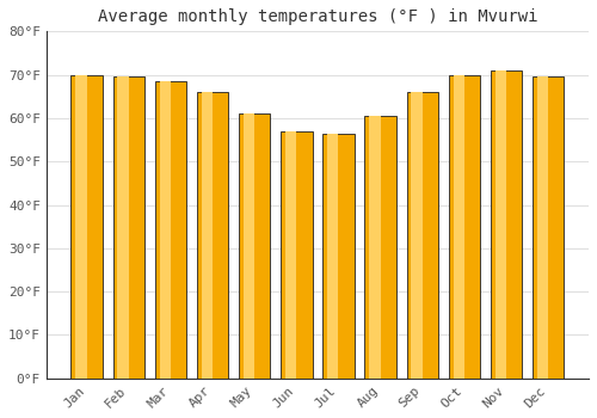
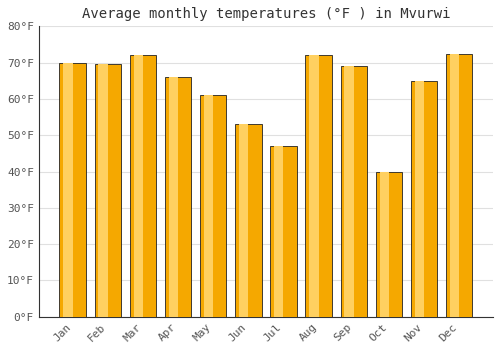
Mar: 68.5°F -> 72.0°F
Jun: 57.0°F -> 53.0°F
Jul: 56.5°F -> 47.0°F
Aug: 60.5°F -> 72.0°F
Sep: 66.0°F -> 69.0°F
Oct: 70.0°F -> 40.0°F
Nov: 71.0°F -> 65.0°F
Dec: 69.5°F -> 72.5°F
